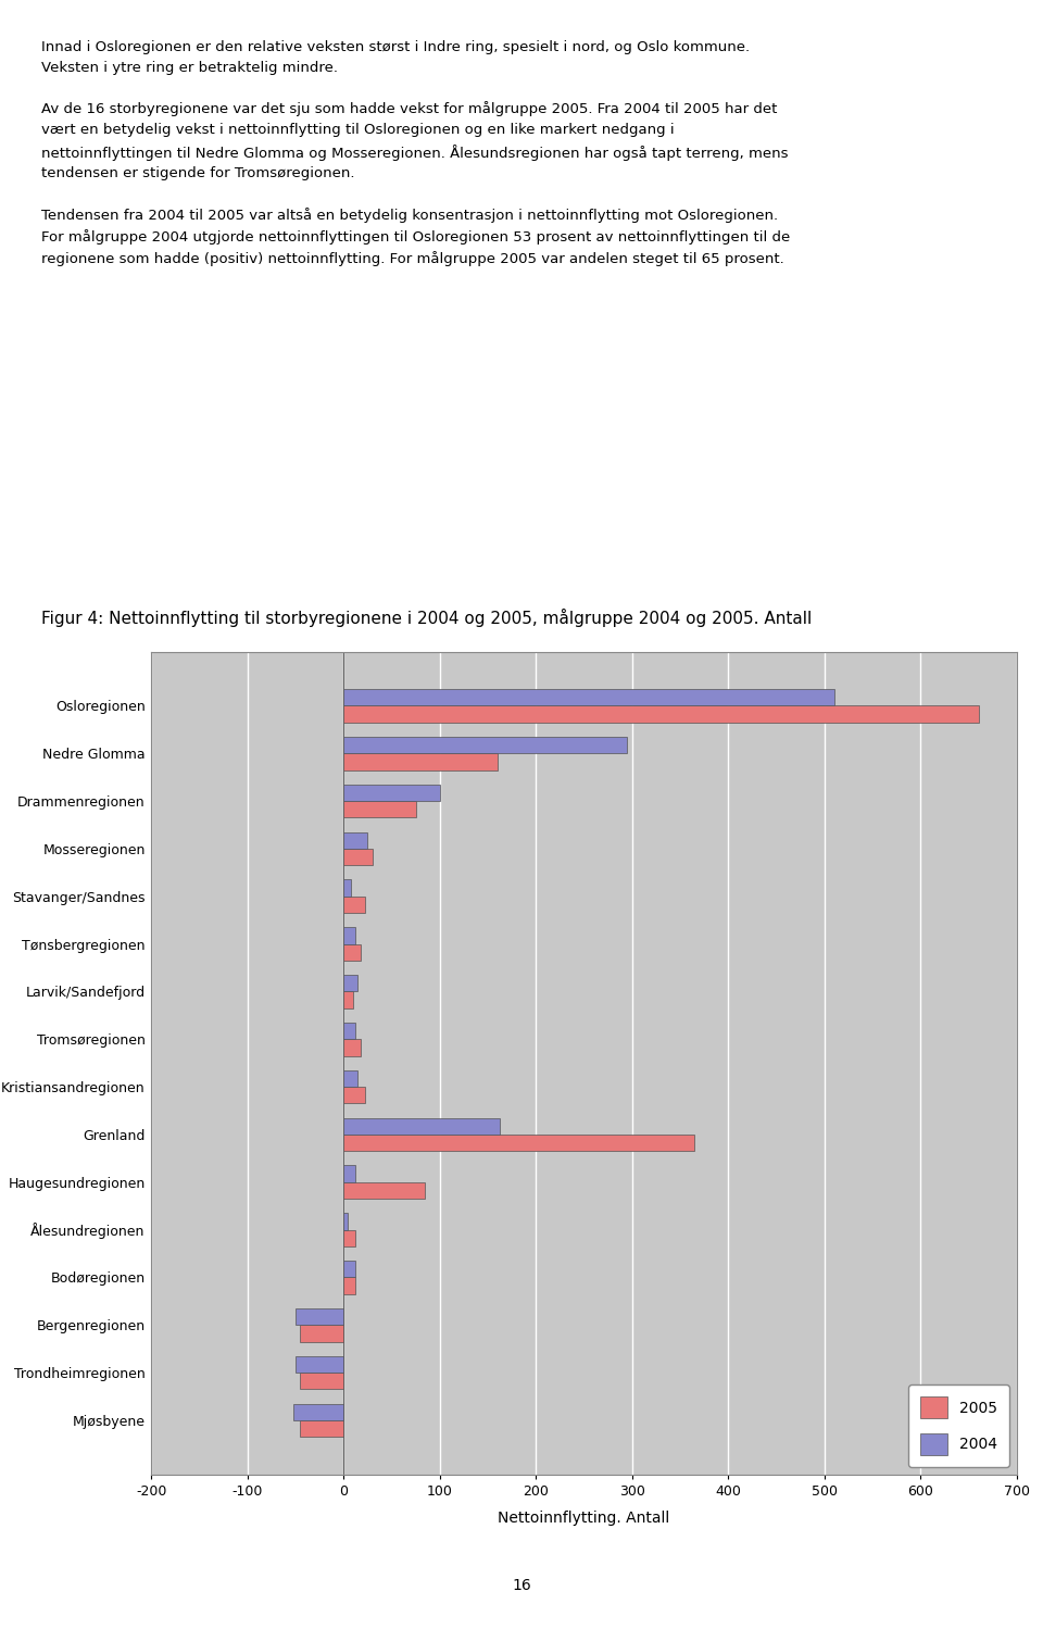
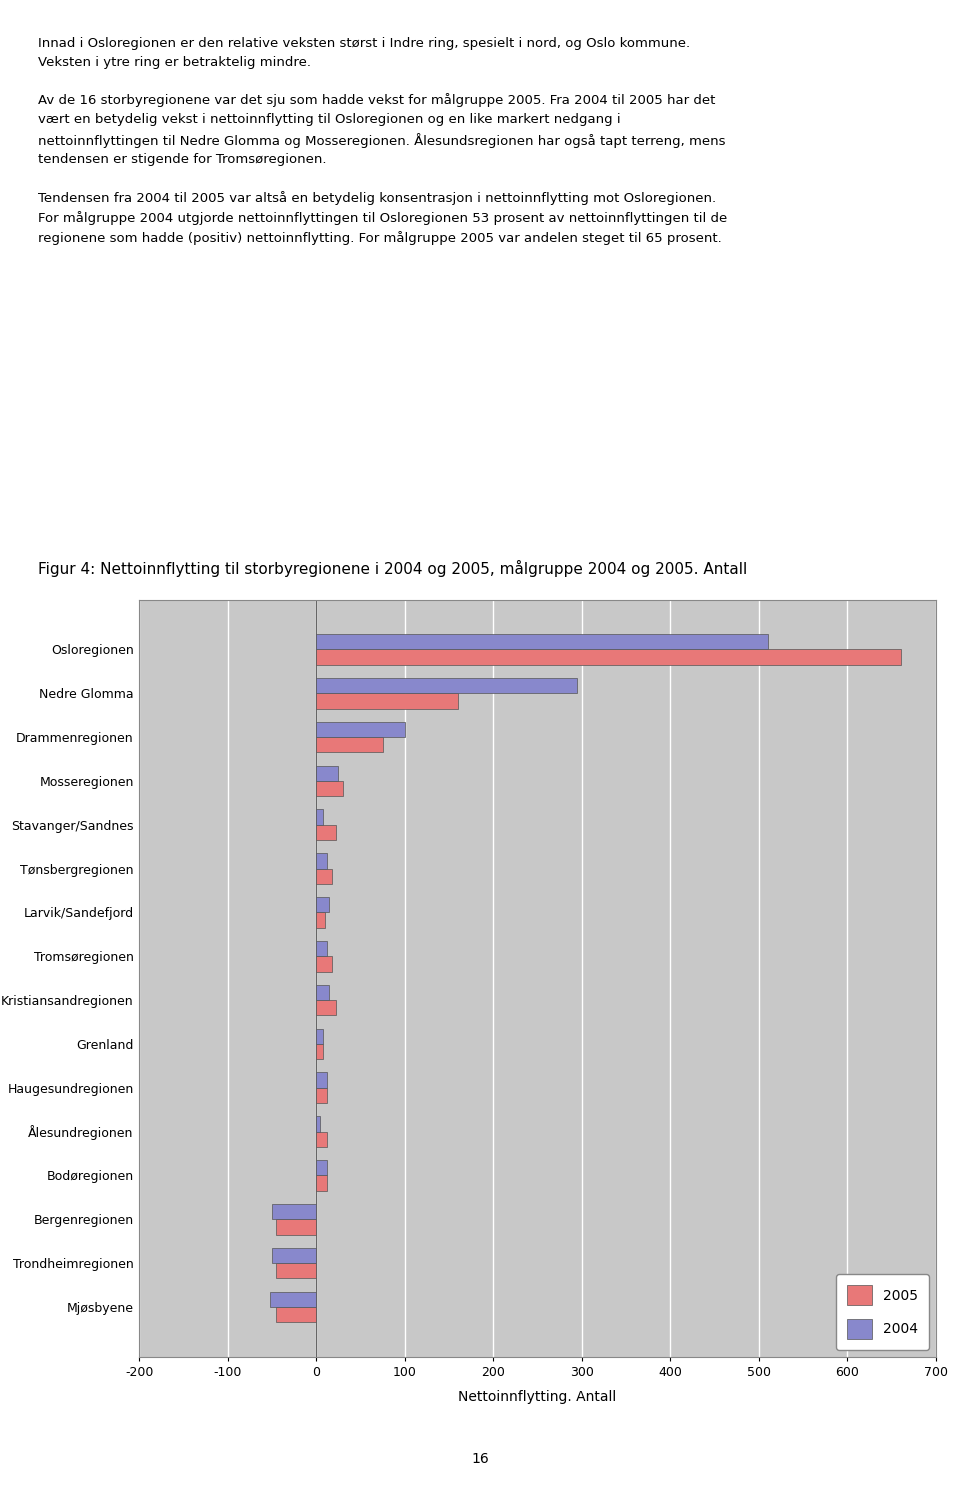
2004/Grenland: 162 -> 8
2005/Grenland: 364 -> 8
2005/Haugesundregionen: 84 -> 12
